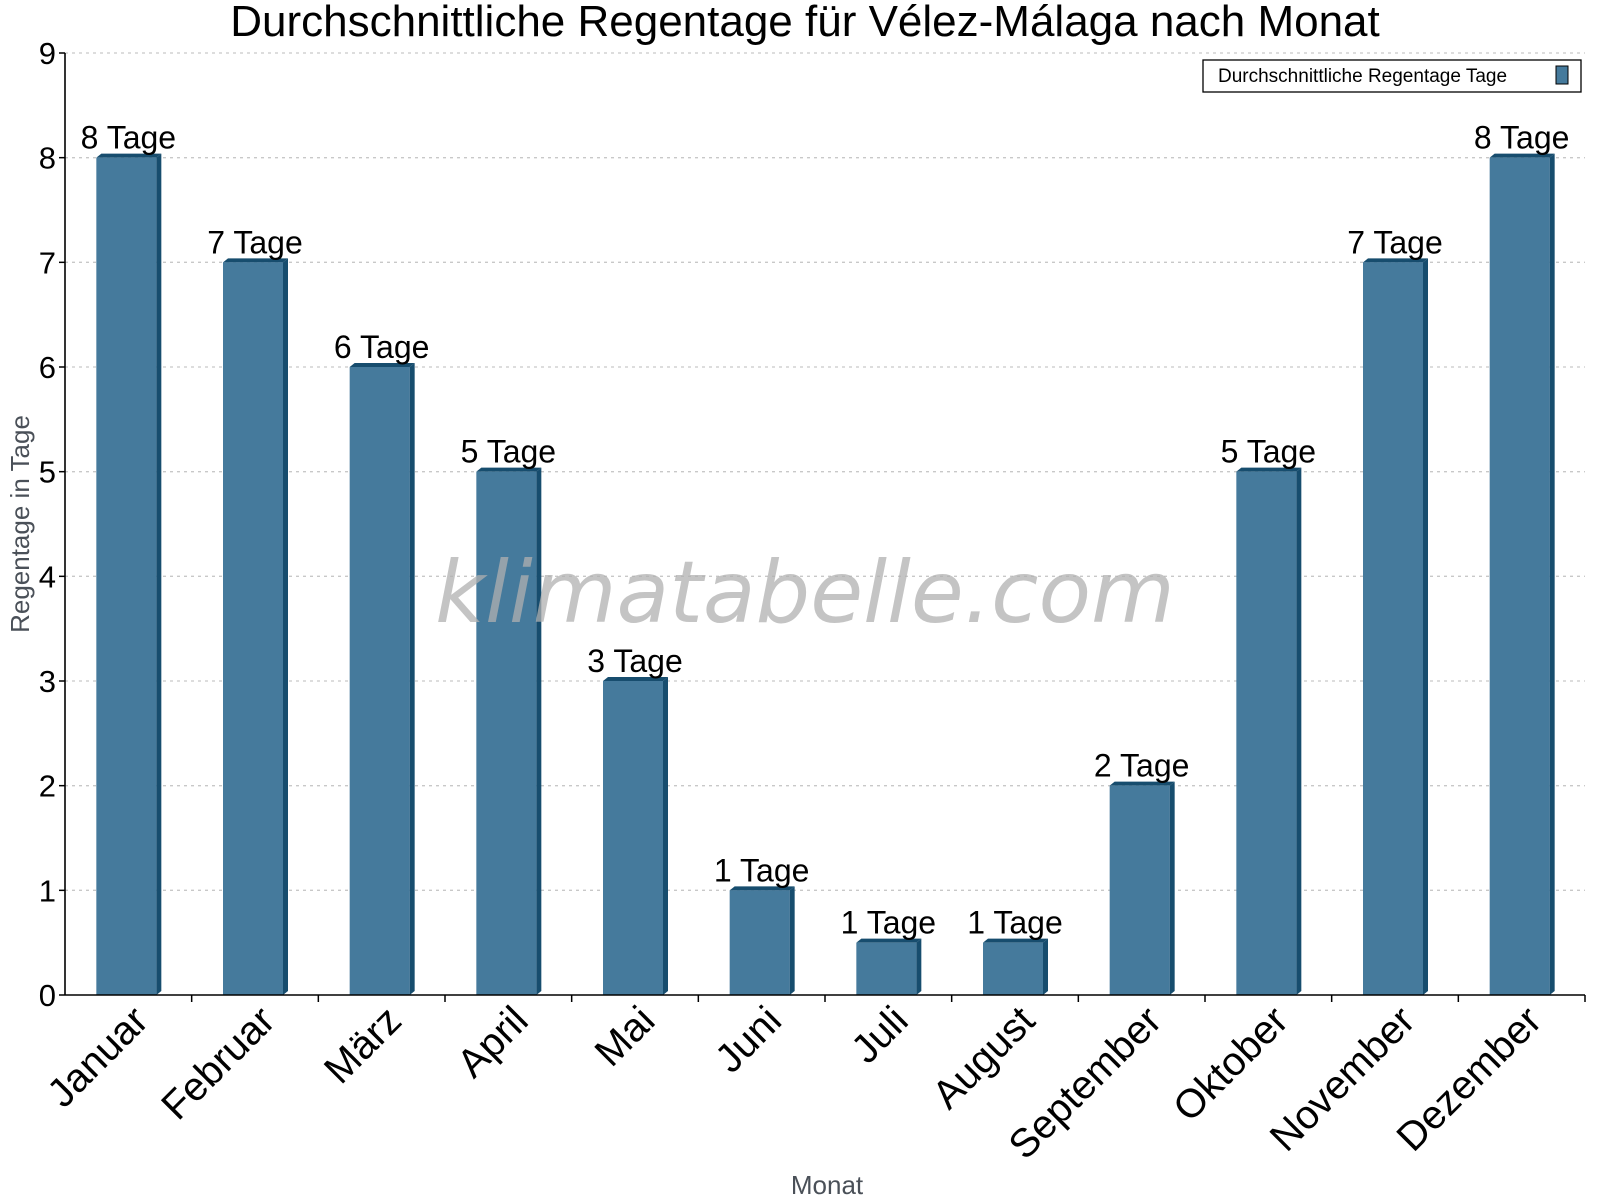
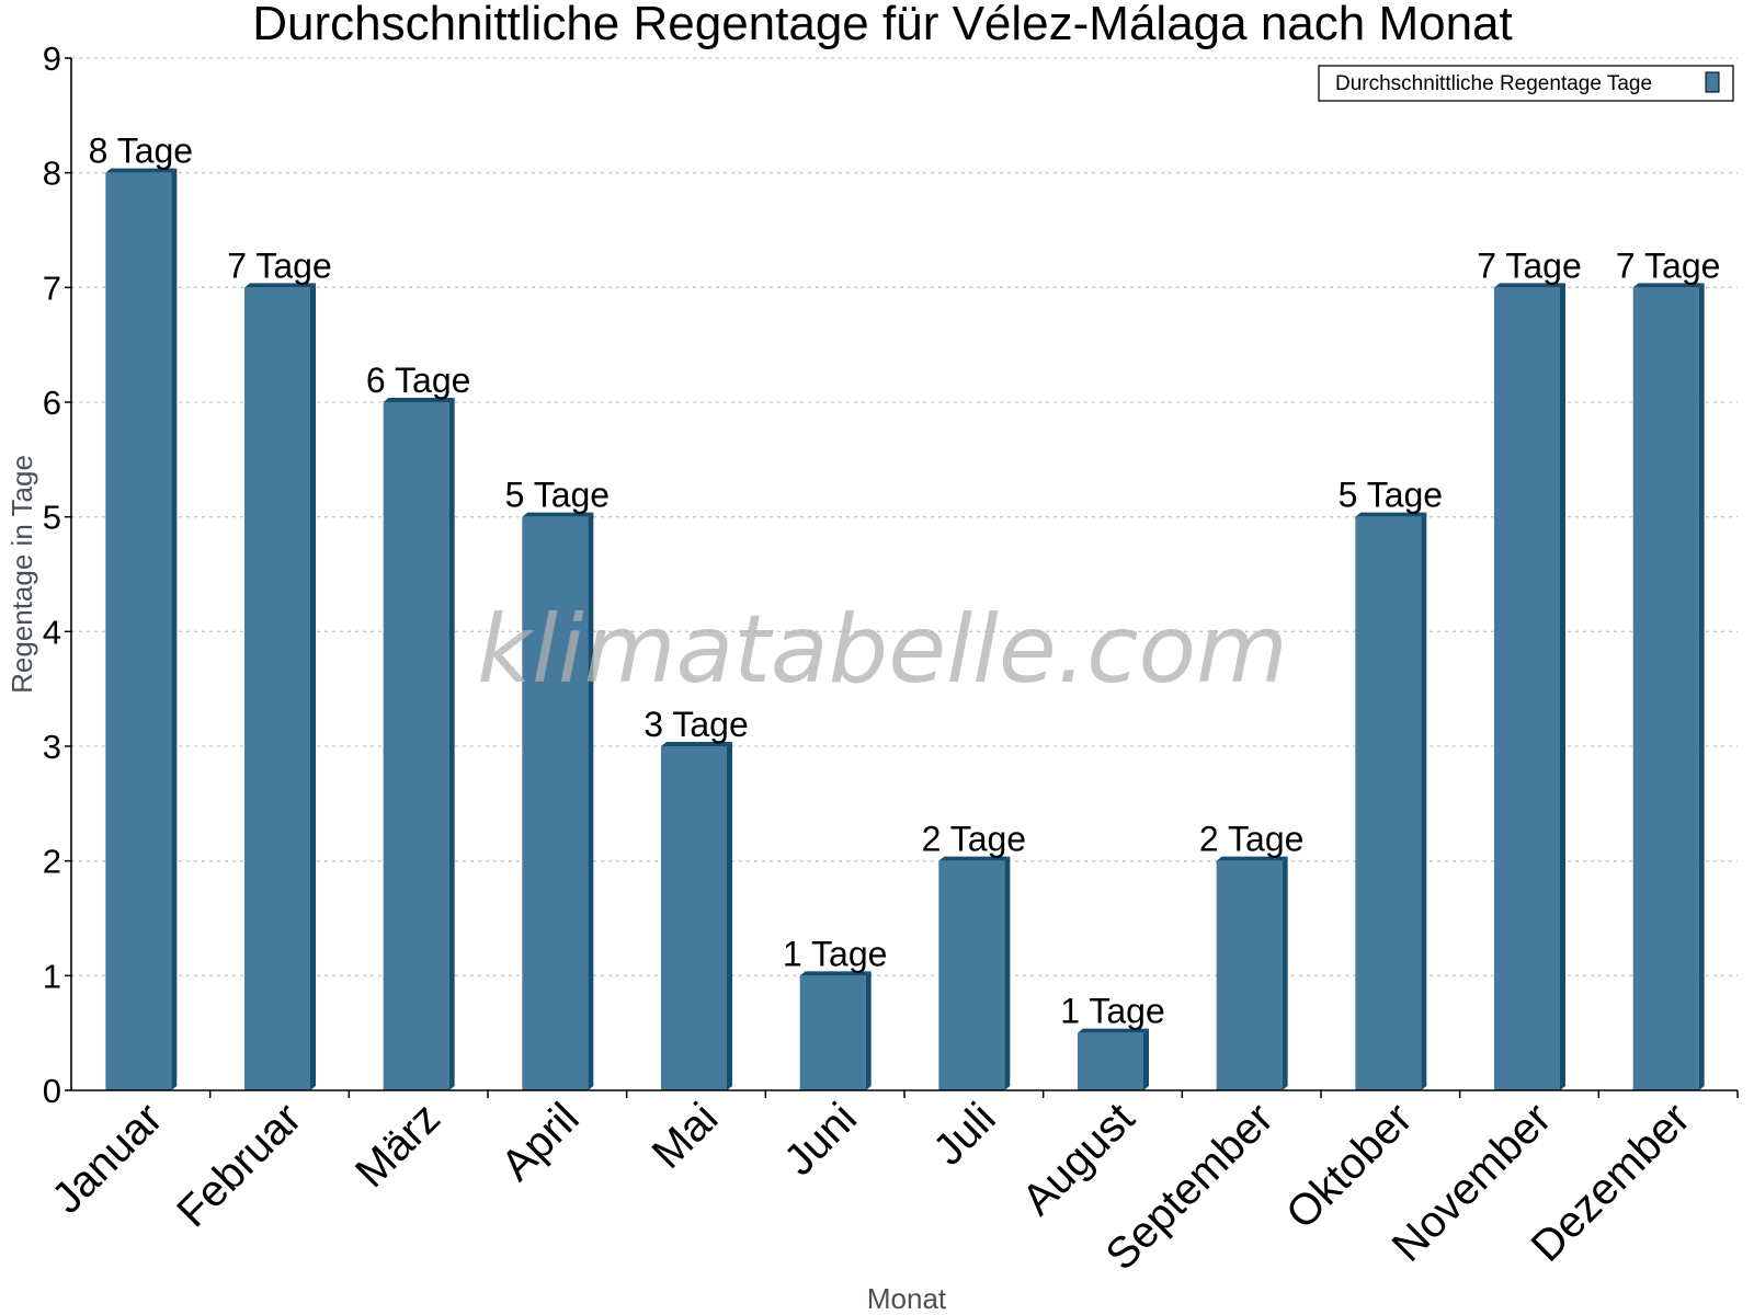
Juli: 1 -> 2
Dezember: 8 -> 7
